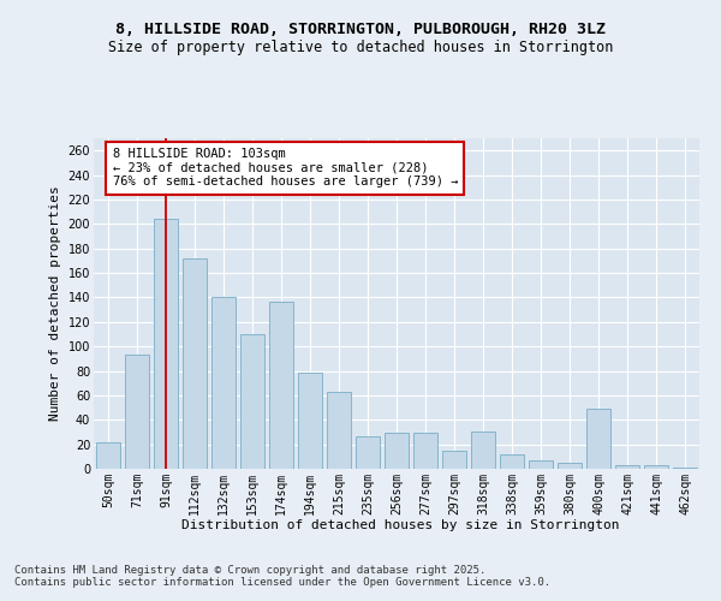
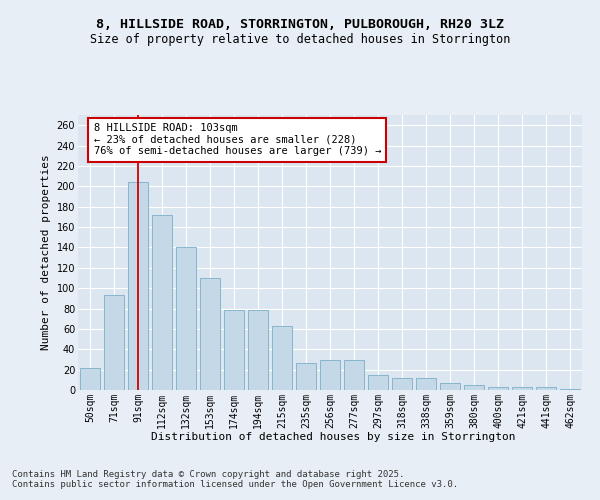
174sqm: 136 -> 79
318sqm: 30 -> 12
400sqm: 49 -> 3
